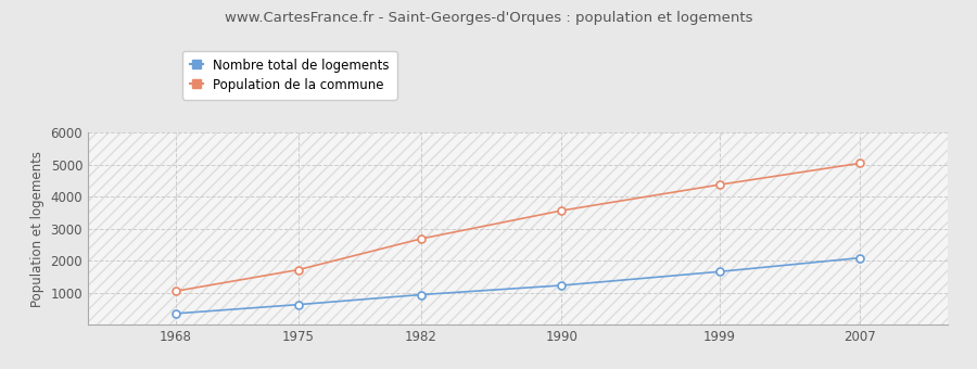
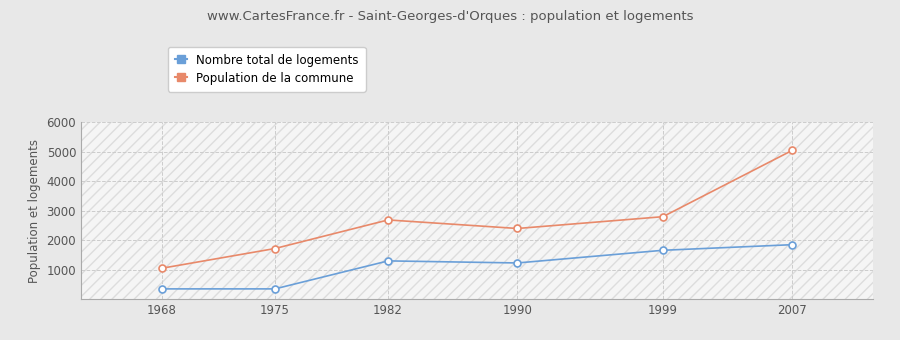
Nombre total de logements/1975: 630 -> 350
Nombre total de logements/1982: 940 -> 1300
Population de la commune/1990: 3570 -> 2400
Population de la commune/1999: 4380 -> 2800
Nombre total de logements/2007: 2090 -> 1850
